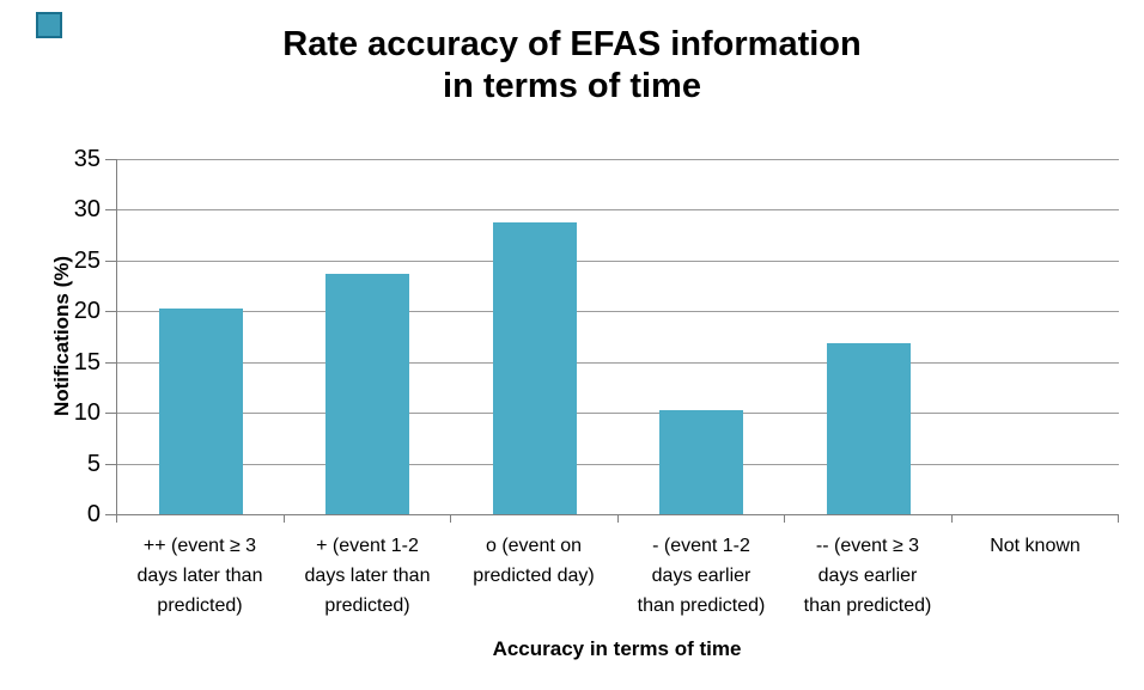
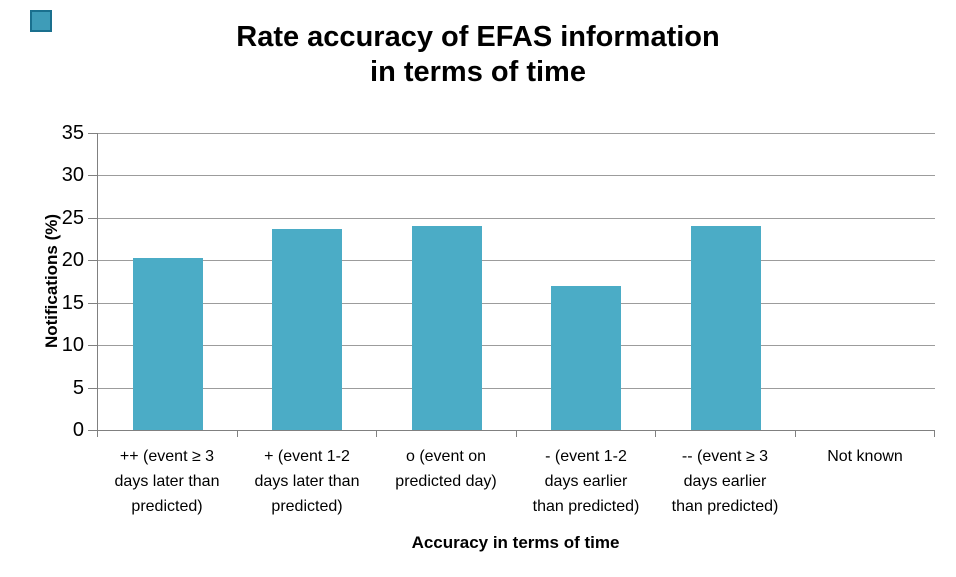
o (event on predicted day): 29 -> 24
- (event 1-2 days earlier than predicted): 10 -> 17
-- (event ≥ 3 days earlier than predicted): 17 -> 24
